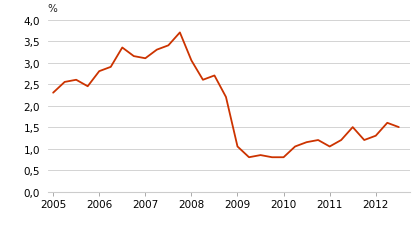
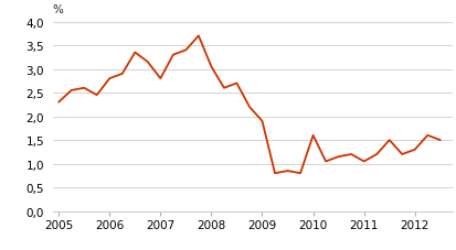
2007: 3,10 -> 2,80
2009: 1,05 -> 1,90
2010: 0,80 -> 1,60
